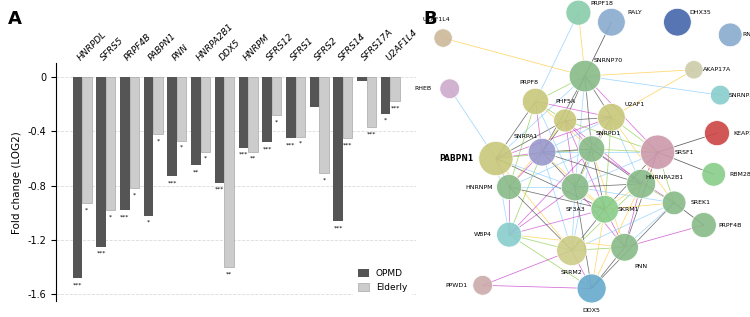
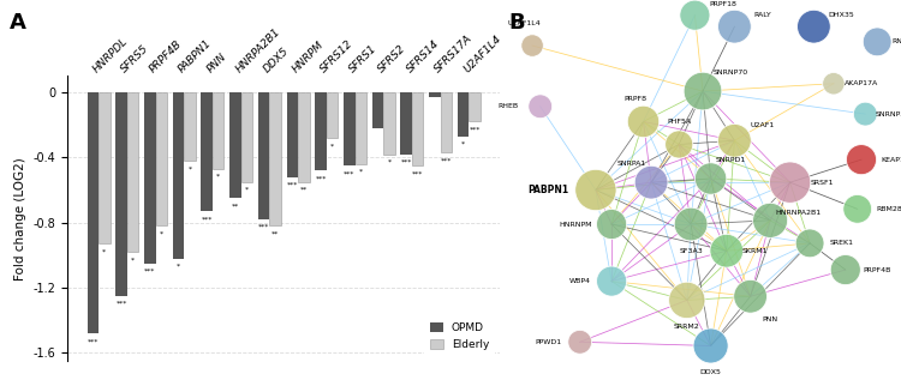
OPMD/PRPF4B: -0.98 -> -1.05
Elderly/DDX5: -1.40 -> -0.82
Elderly/SFRS2: -0.71 -> -0.38
OPMD/SFRS14: -1.06 -> -0.38
